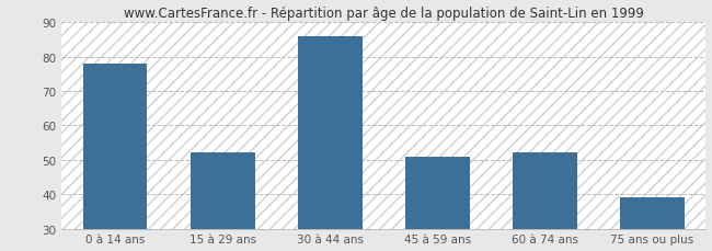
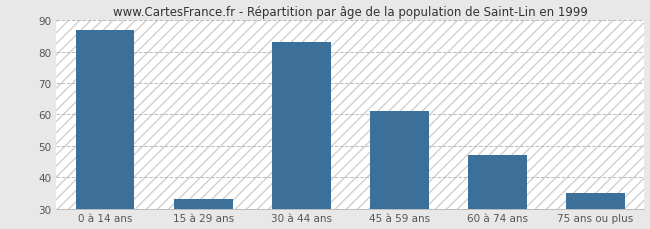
0 à 14 ans: 78 -> 87
15 à 29 ans: 52 -> 33
30 à 44 ans: 86 -> 83
45 à 59 ans: 51 -> 61
60 à 74 ans: 52 -> 47
75 ans ou plus: 39 -> 35
